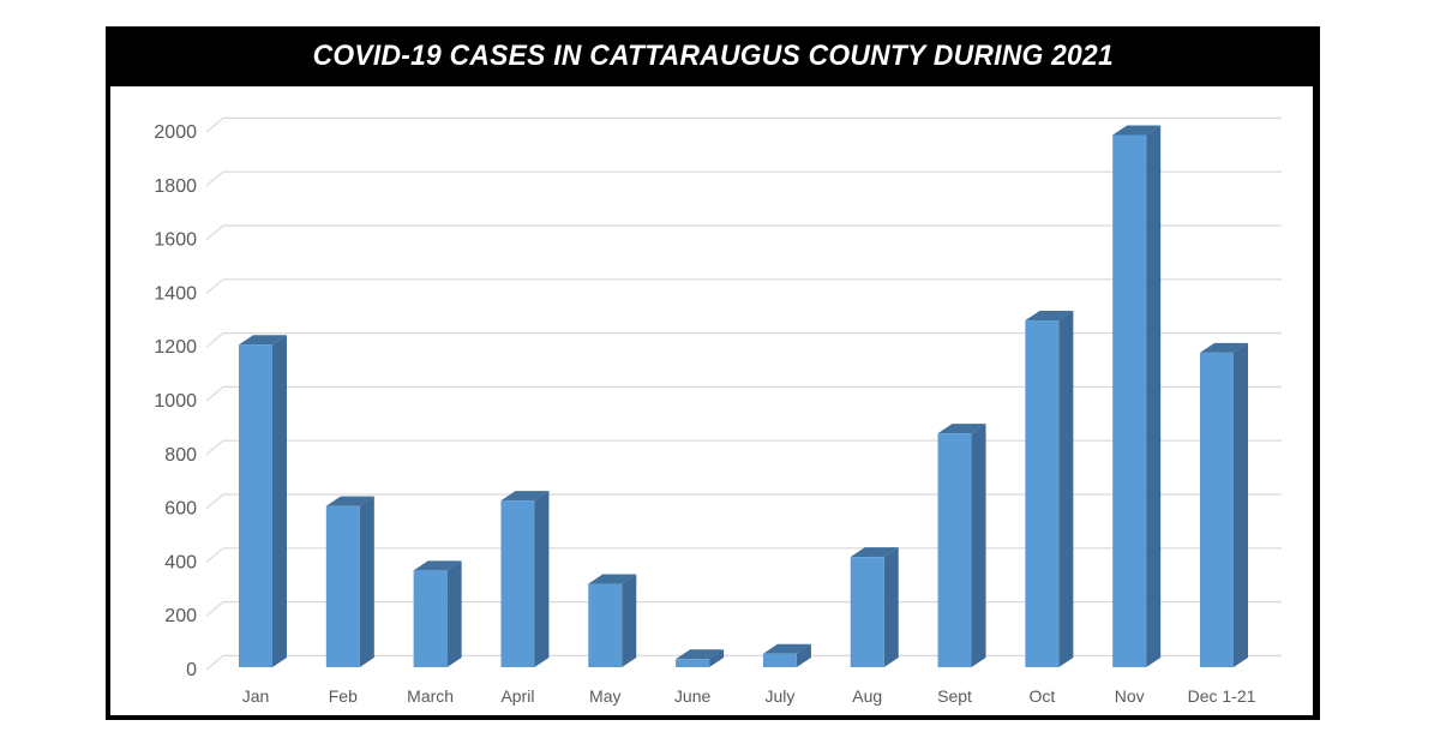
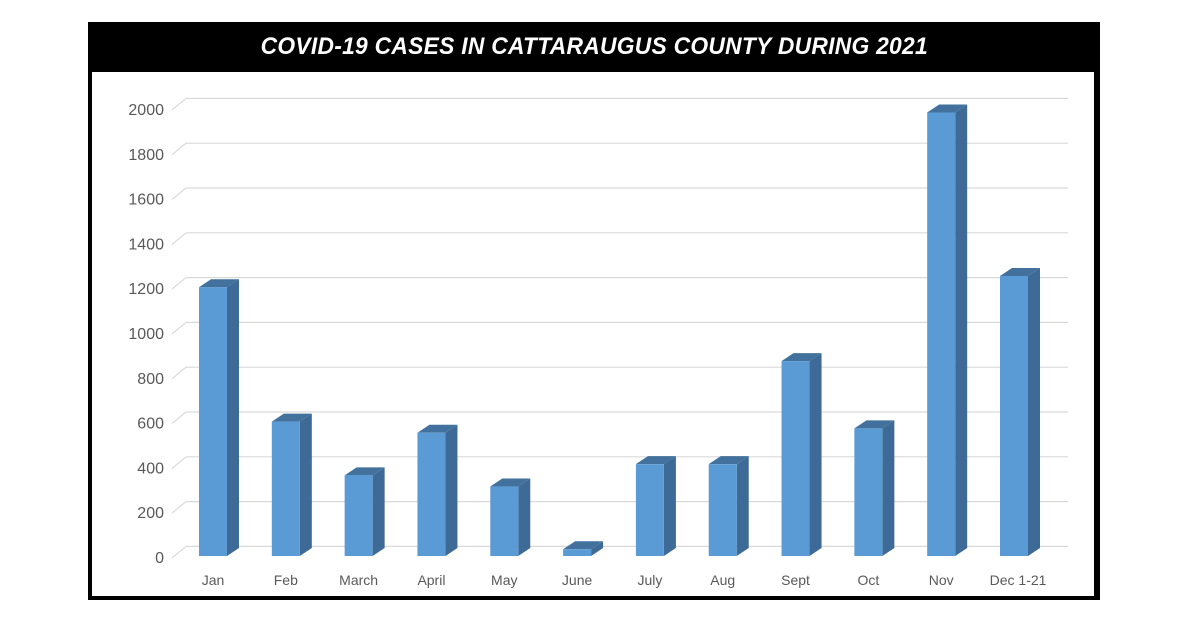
April: 620 -> 550
July: 50 -> 410
Oct: 1290 -> 570
Dec 1-21: 1170 -> 1250
